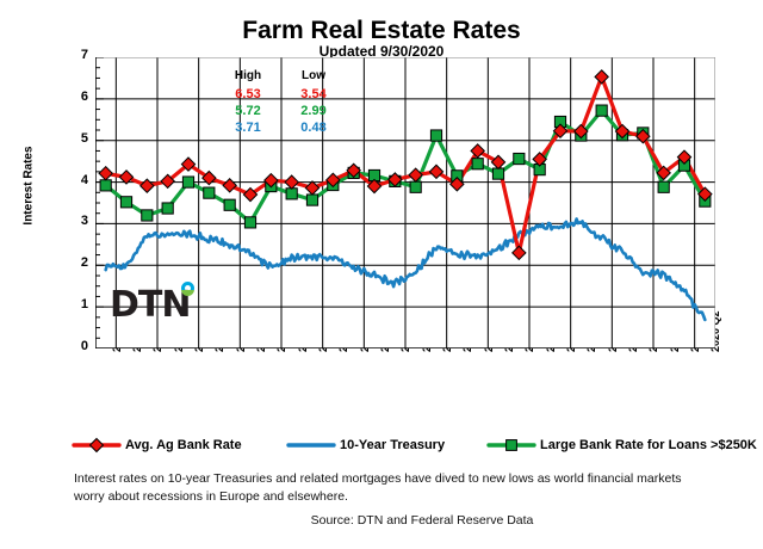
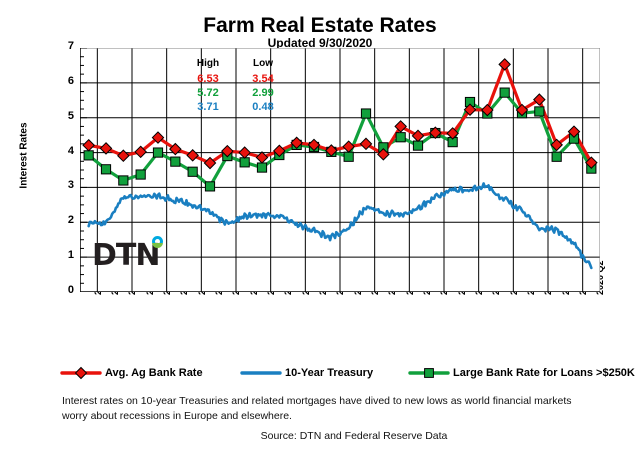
Avg. Ag Bank Rate/2016Q2: 3.9 -> 4.2
Avg. Ag Bank Rate/2018 Q1: 2.3 -> 4.6
Avg. Ag Bank Rate/2019 Q3: 5.1 -> 5.5
